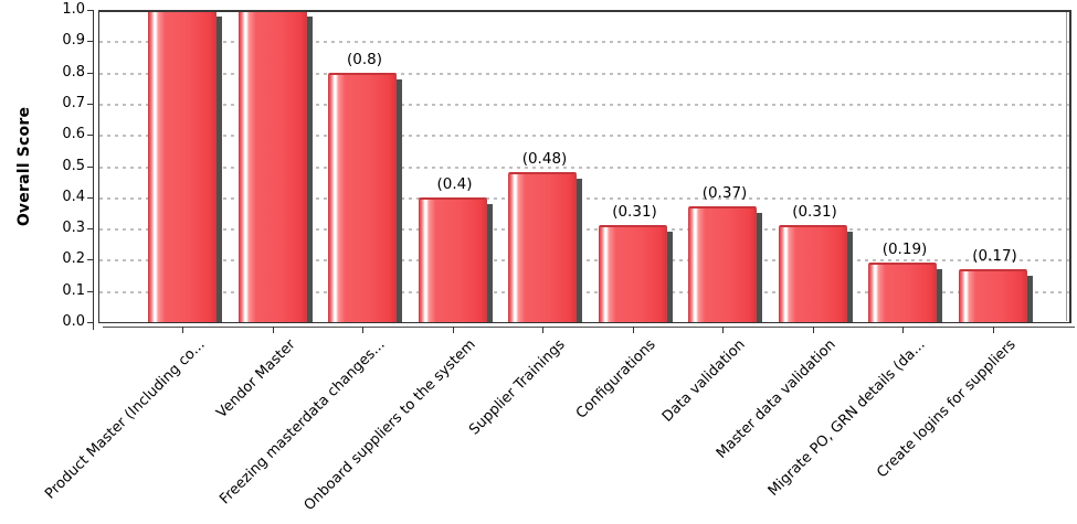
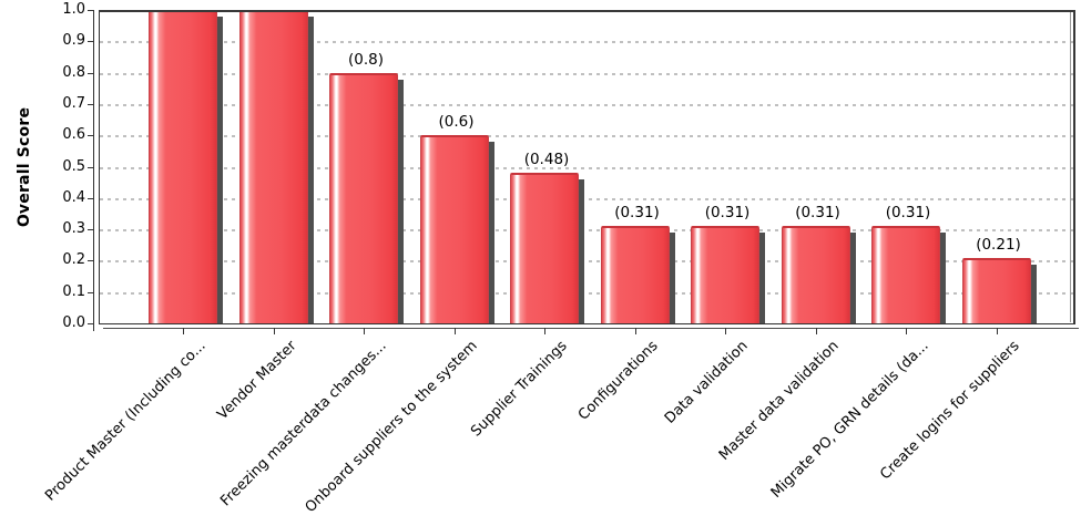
Onboard suppliers to the system: 0.4 -> 0.6
Data validation: 0.37 -> 0.31
Migrate PO, GRN details (da...: 0.19 -> 0.31
Create logins for suppliers: 0.17 -> 0.21
